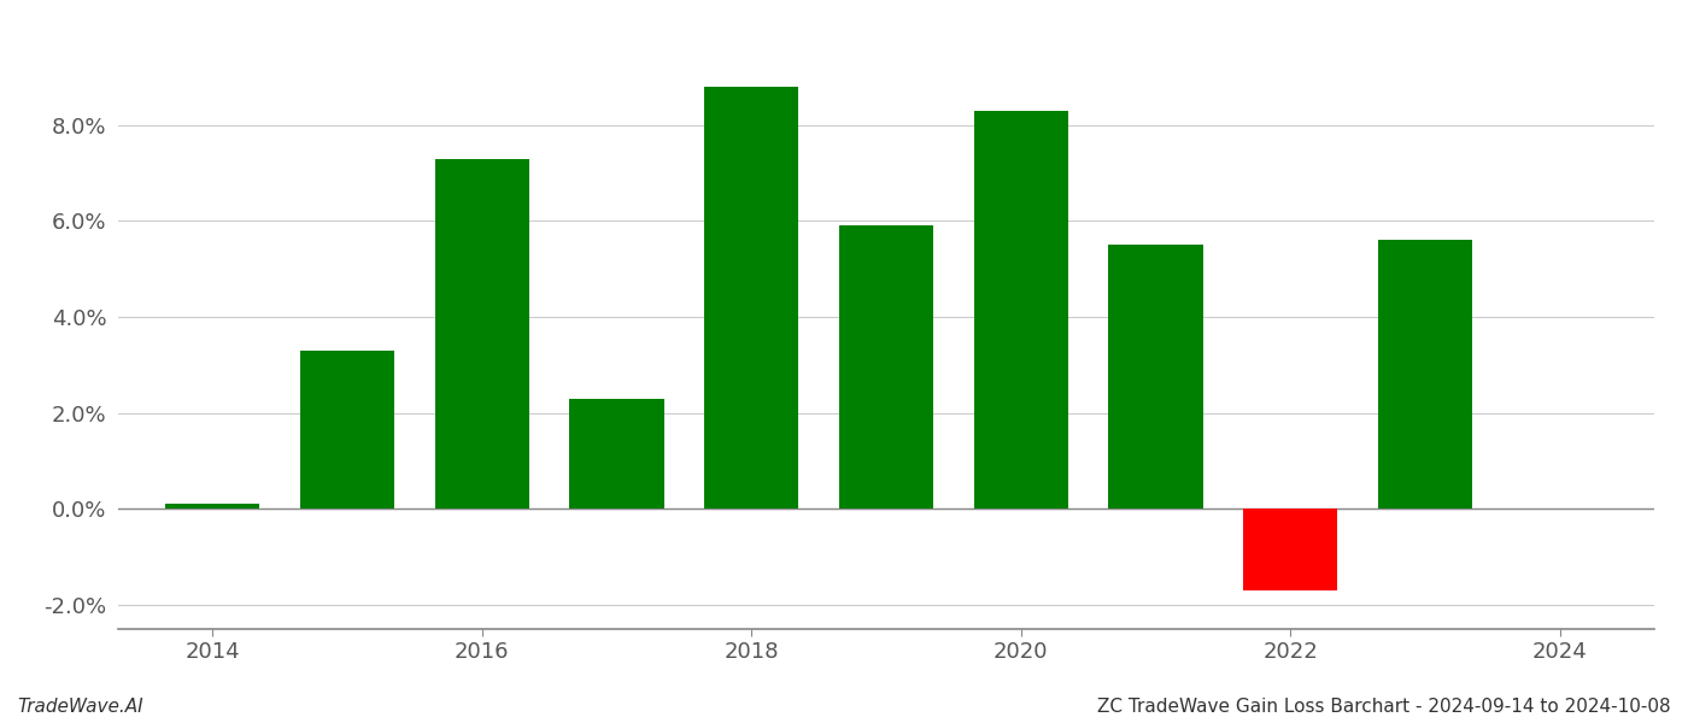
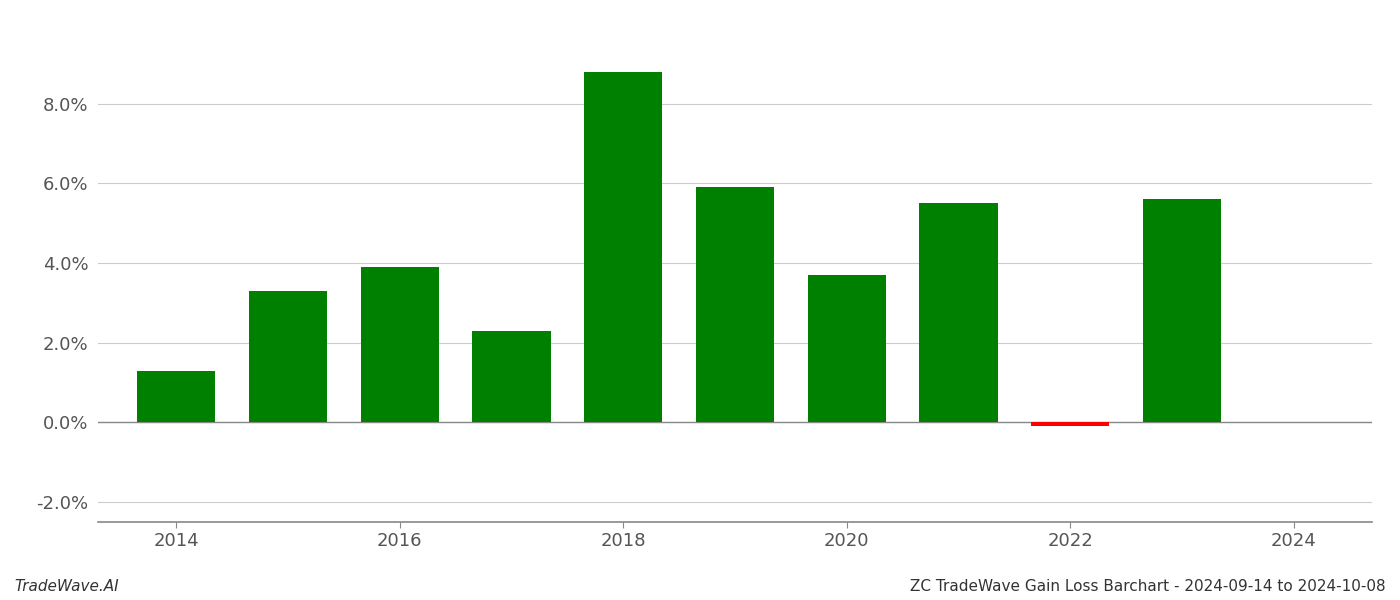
2014: 0.1% -> 1.3%
2016: 7.3% -> 3.9%
2020: 8.3% -> 3.7%
2022: -1.7% -> -0.1%
